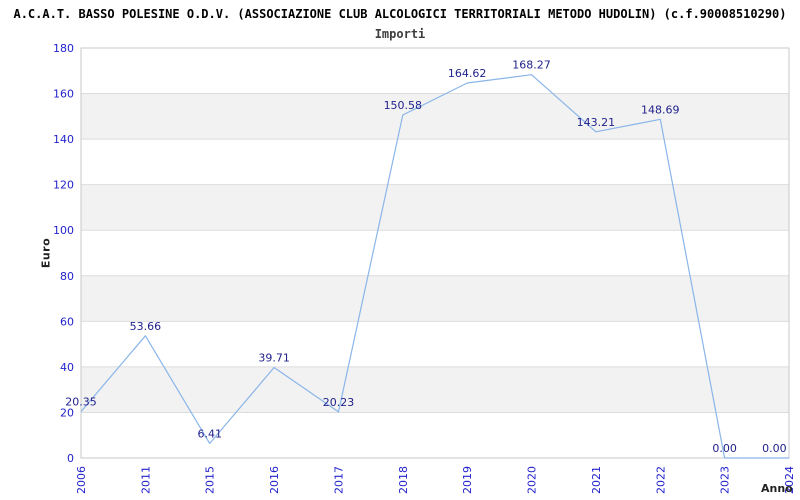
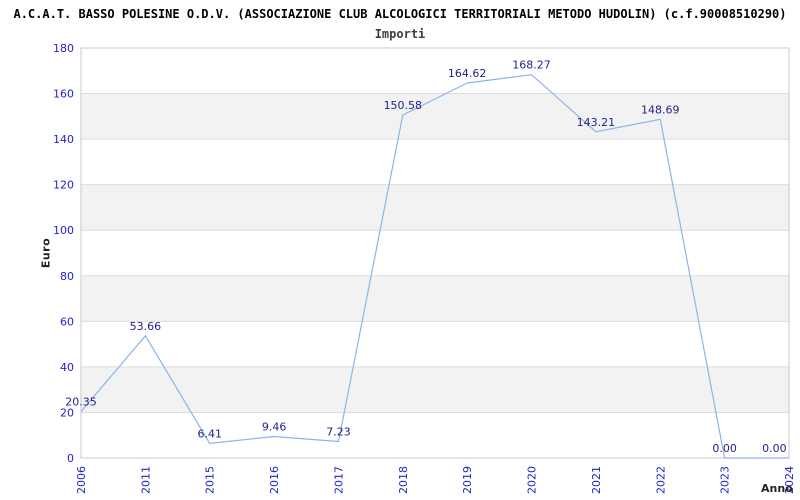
2016: 39.71 -> 9.46
2017: 20.23 -> 7.23
